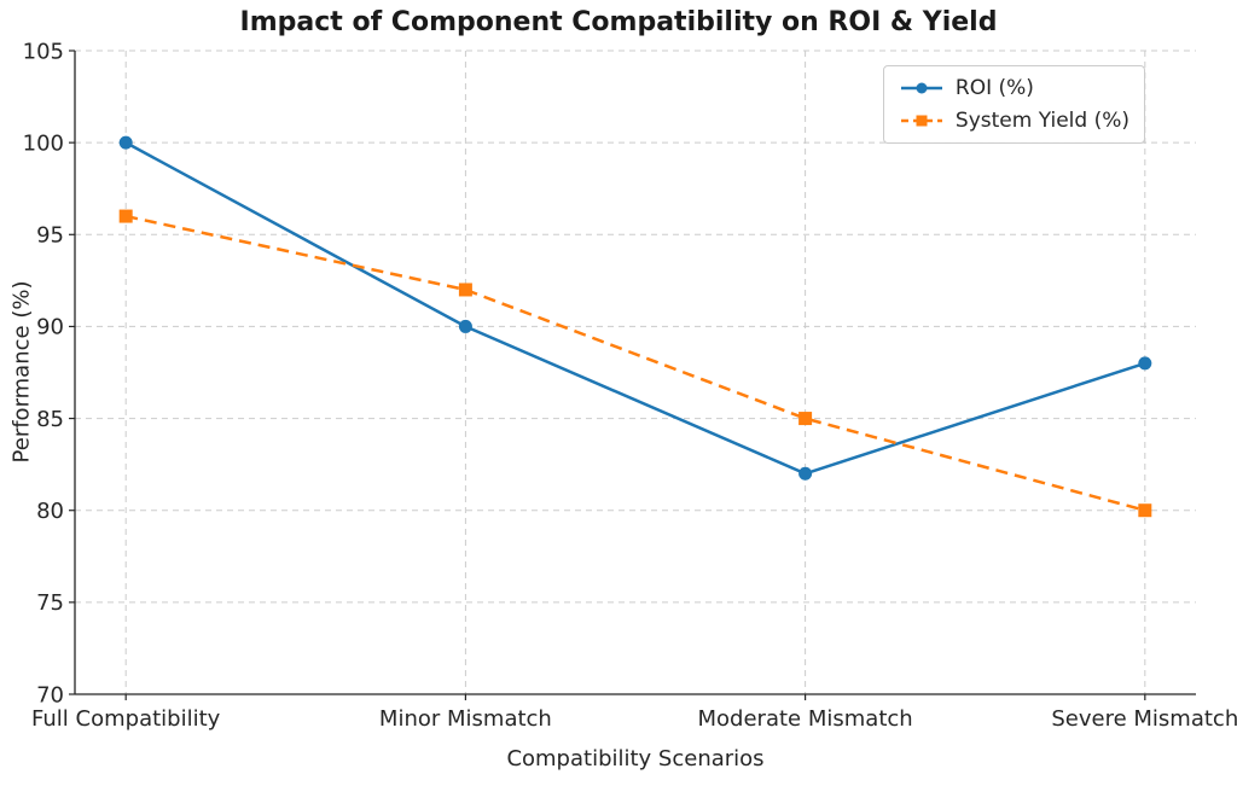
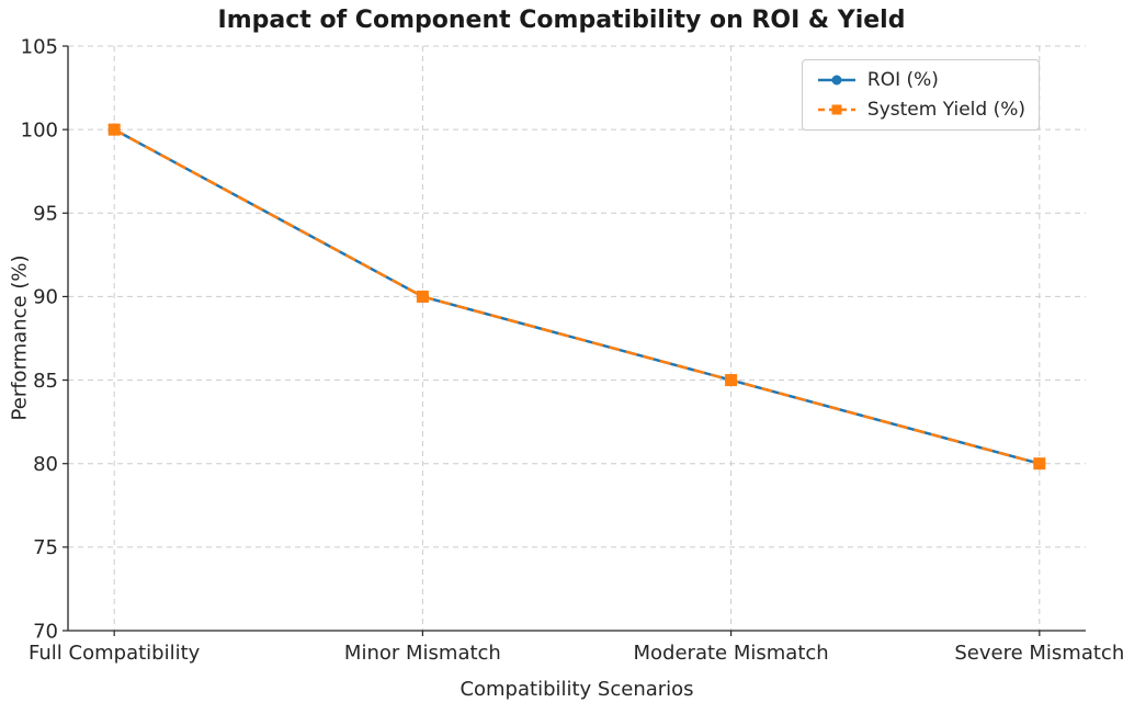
System Yield (%)/Full Compatibility: 96 -> 100
System Yield (%)/Minor Mismatch: 92 -> 90
ROI (%)/Moderate Mismatch: 82 -> 85
ROI (%)/Severe Mismatch: 88 -> 80
